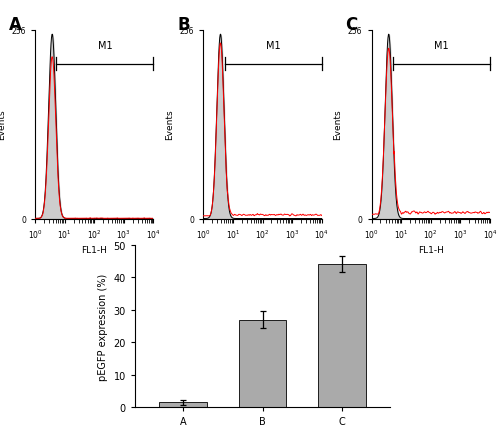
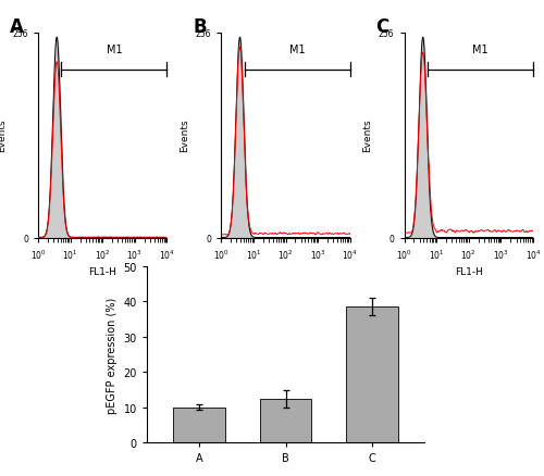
A: 1.5 -> 10.0
B: 27.0 -> 12.5
C: 44.0 -> 38.5
